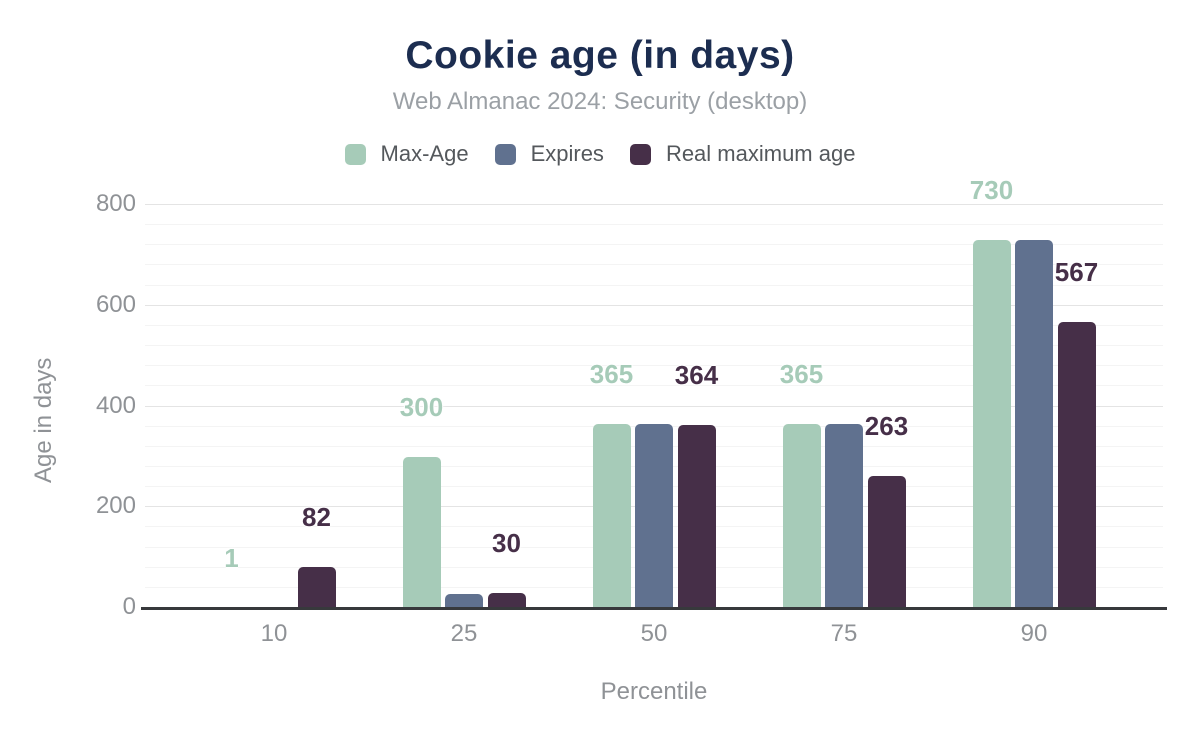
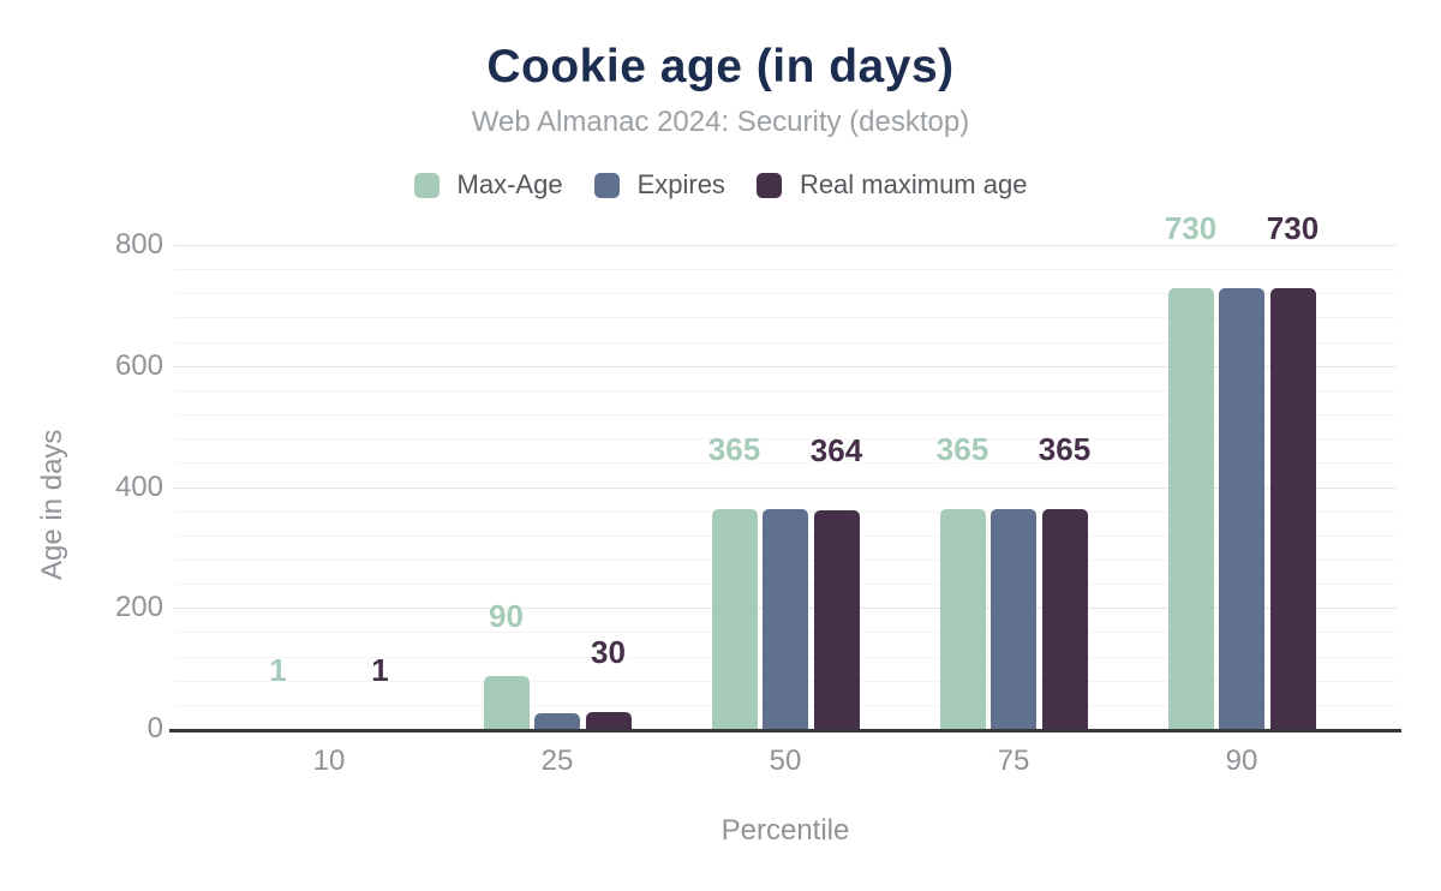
Real maximum age/10: 82 -> 1
Max-Age/25: 300 -> 90
Real maximum age/75: 263 -> 365
Real maximum age/90: 567 -> 730
